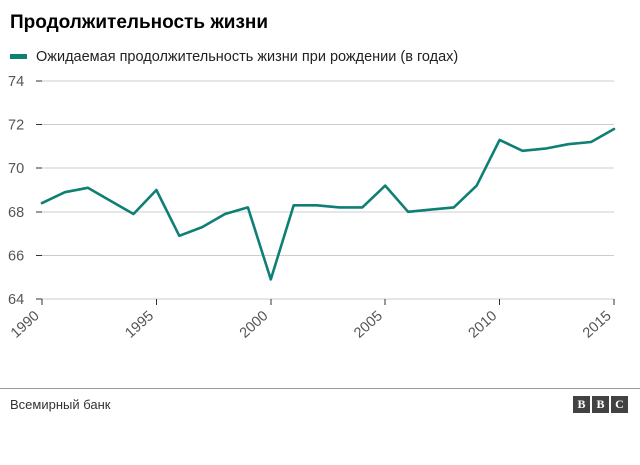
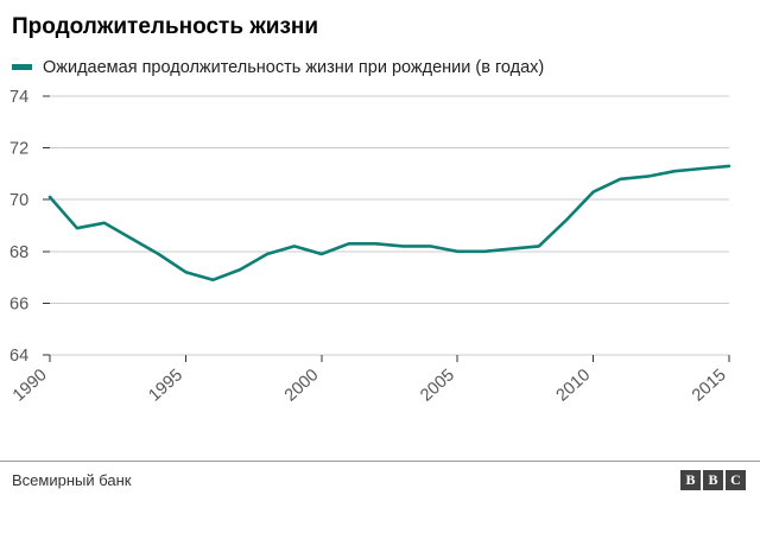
1990: 68.4 -> 70.1
1995: 69.0 -> 67.2
2000: 64.9 -> 67.9
2005: 69.2 -> 68.0
2010: 71.3 -> 70.3
2015: 71.8 -> 71.3
